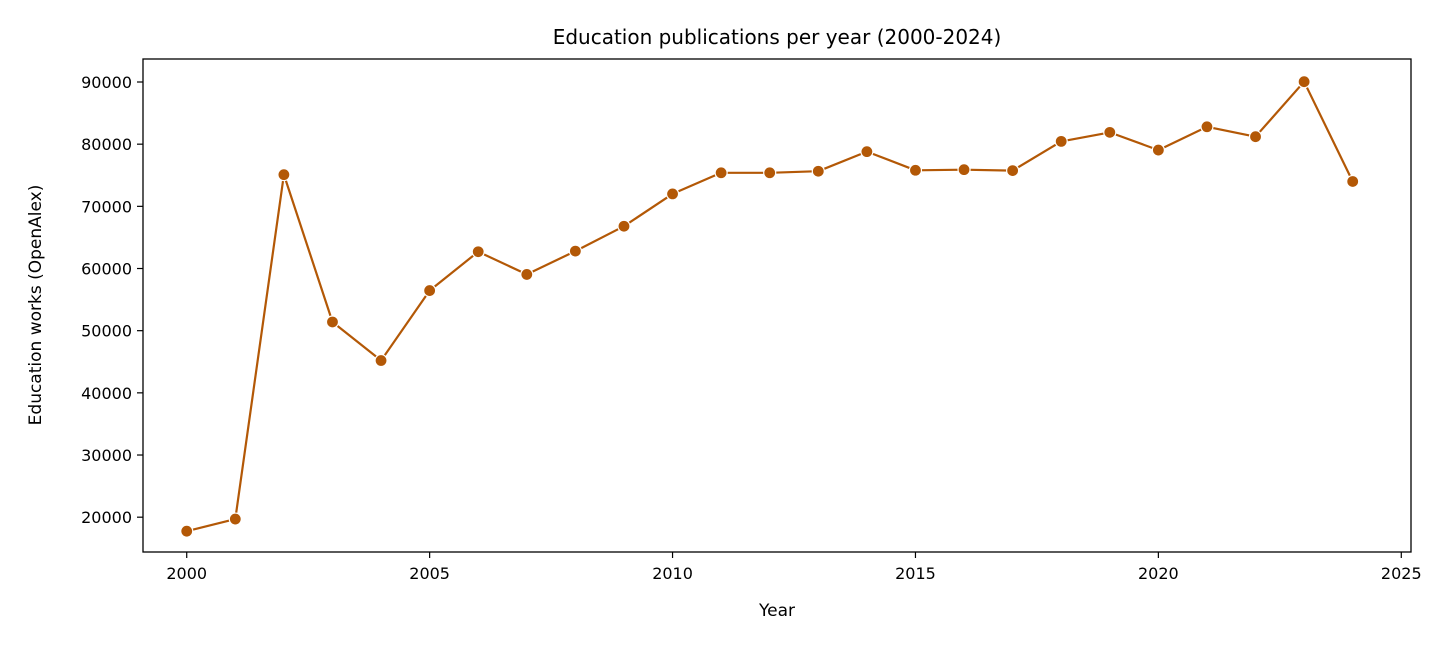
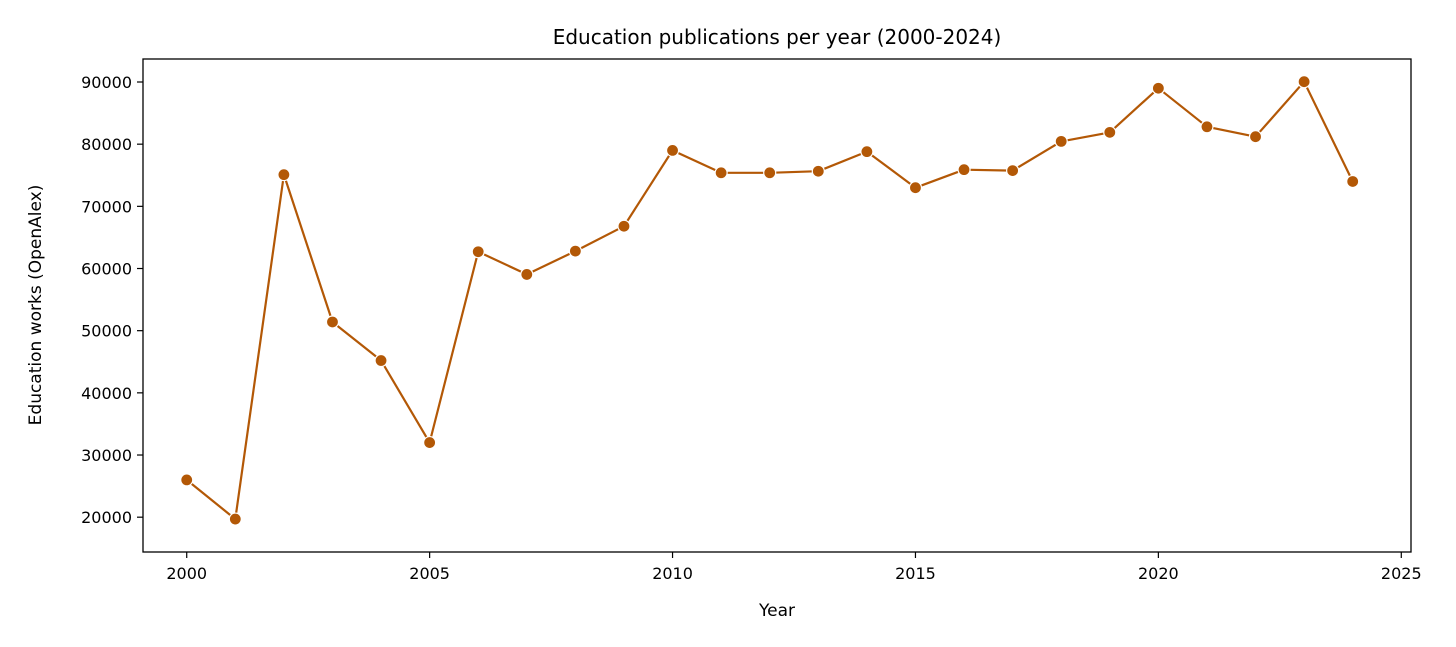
2000: 18000 -> 26000
2005: 56000 -> 32000
2010: 72000 -> 79000
2015: 76000 -> 73000
2020: 79000 -> 89000
